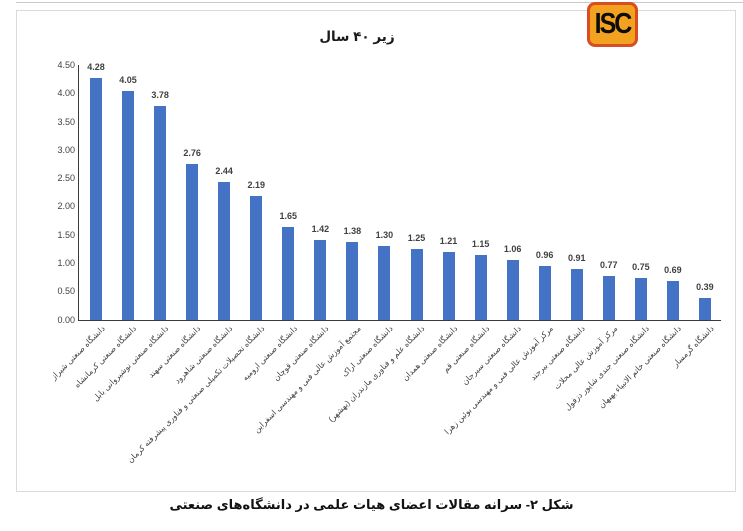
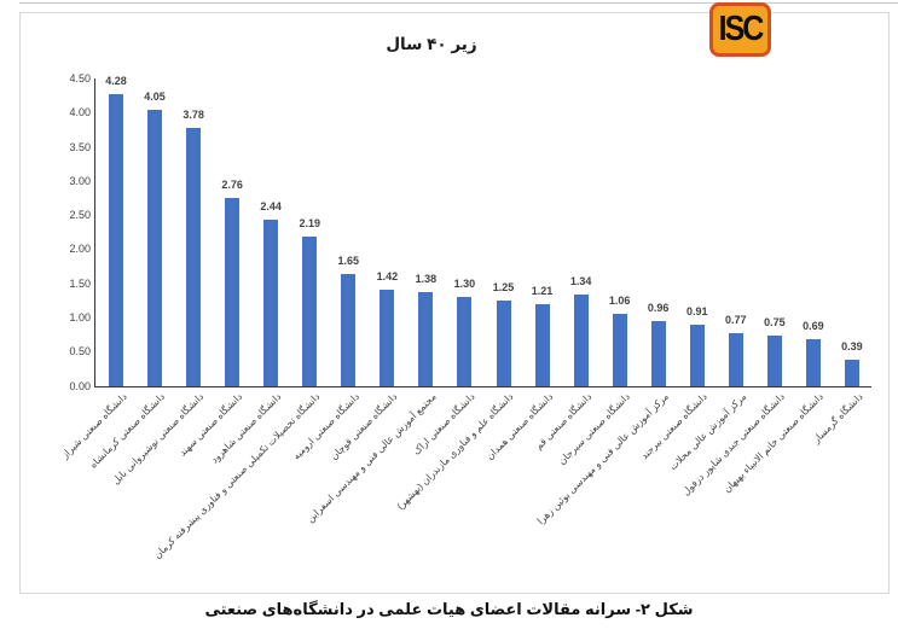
دانشگاه صنعتی قم: 1.15 -> 1.34
